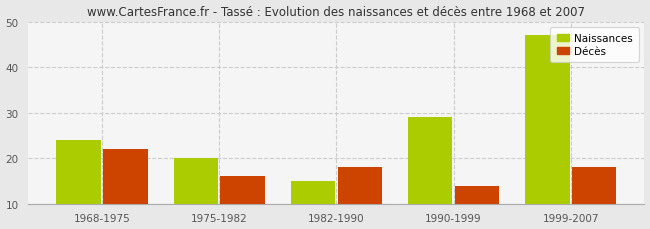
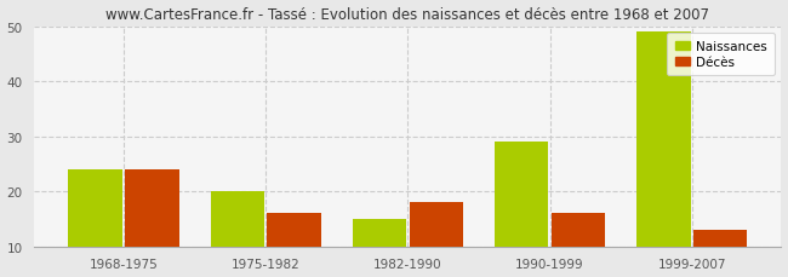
Décès/1968-1975: 22 -> 24
Décès/1990-1999: 14 -> 16
Naissances/1999-2007: 47 -> 49
Décès/1999-2007: 18 -> 13
